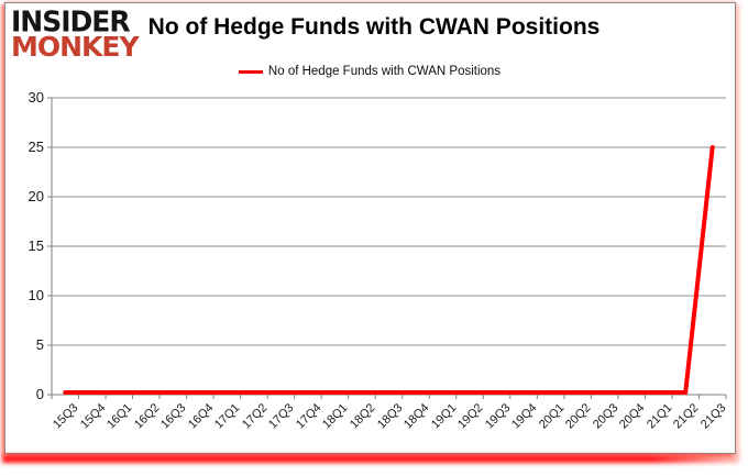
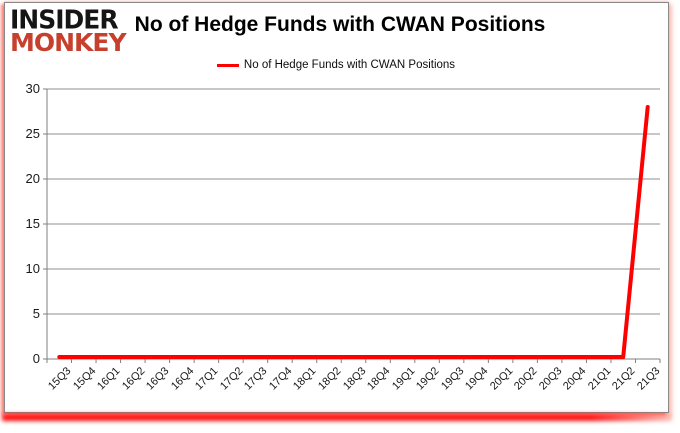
21Q3: 25 -> 28
